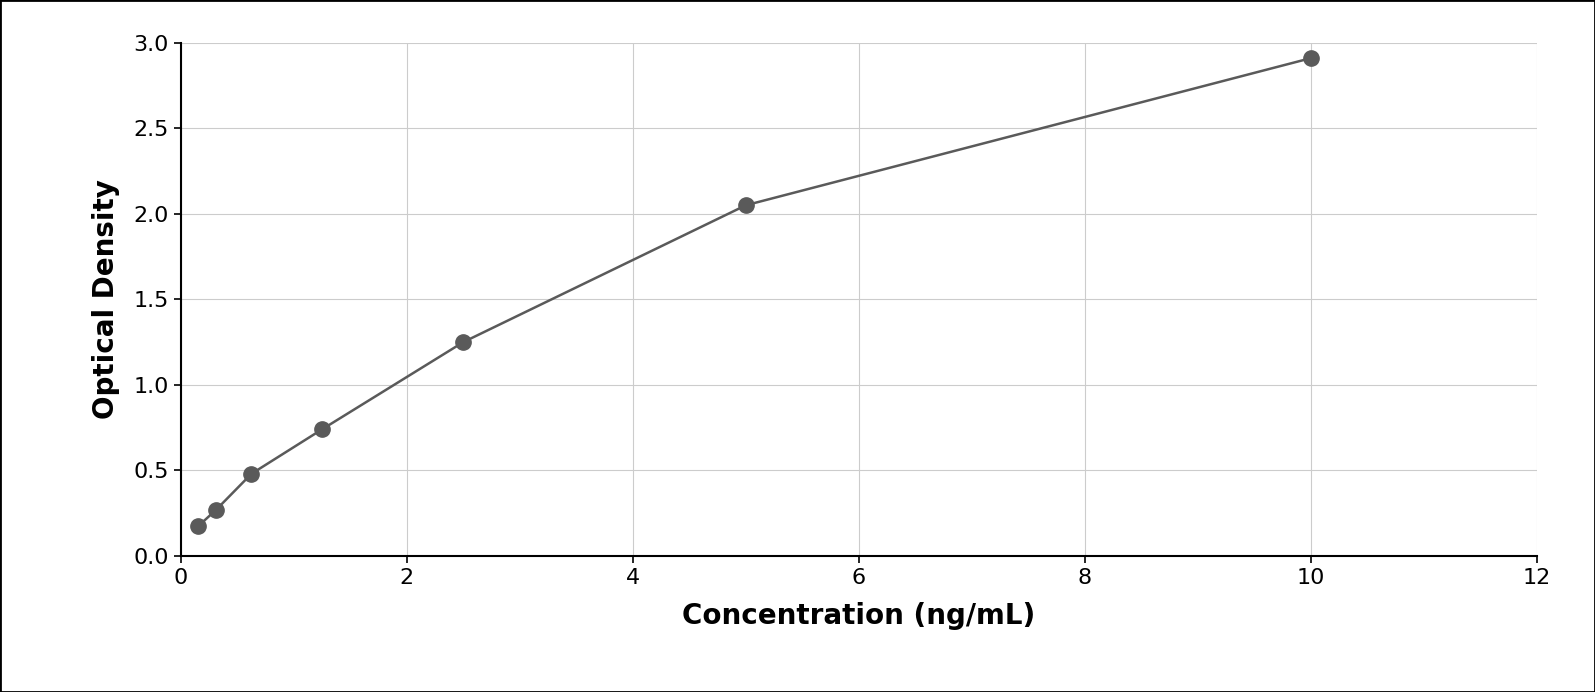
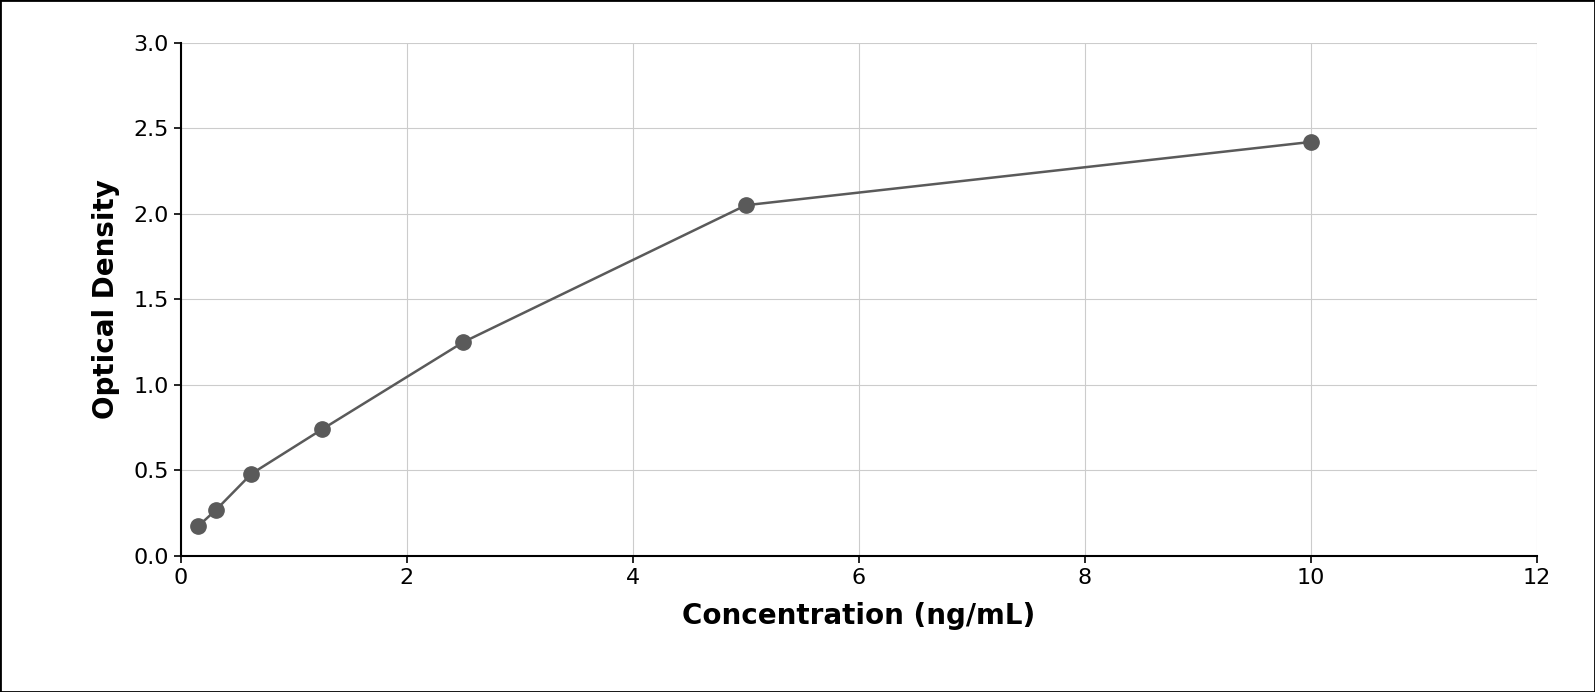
10: 2.91 -> 2.42
